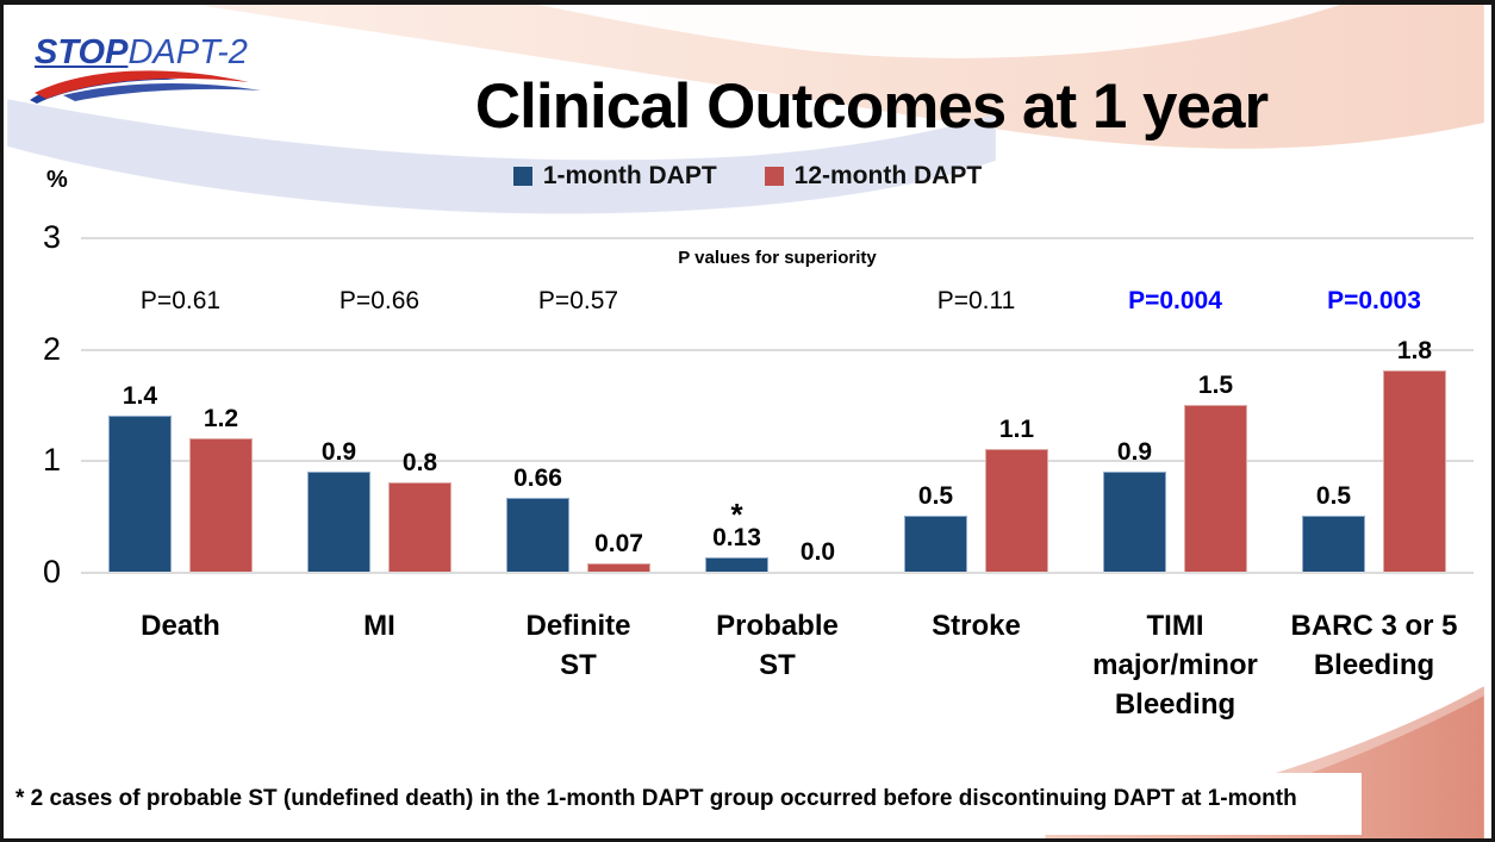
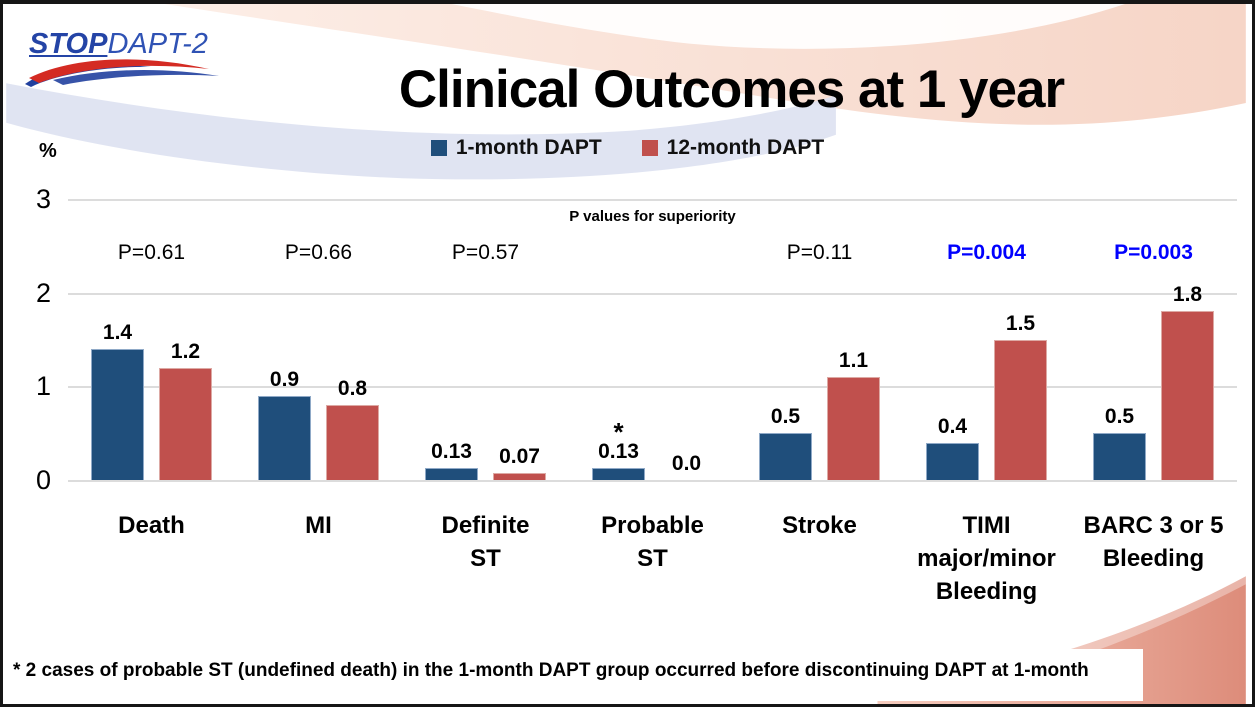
1-month DAPT/Definite ST: 0.66 -> 0.13
1-month DAPT/TIMI major/minor Bleeding: 0.9 -> 0.4
